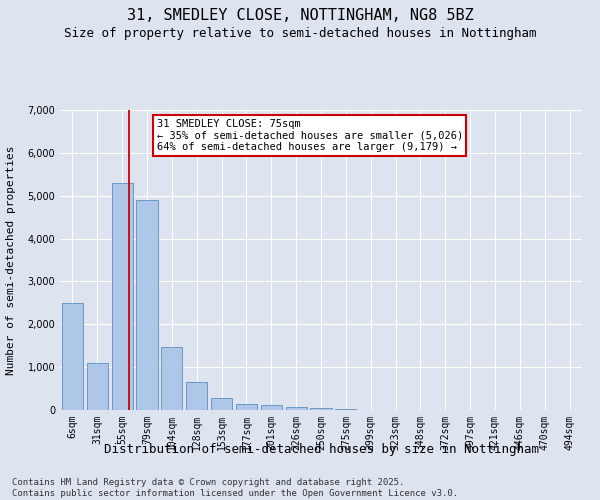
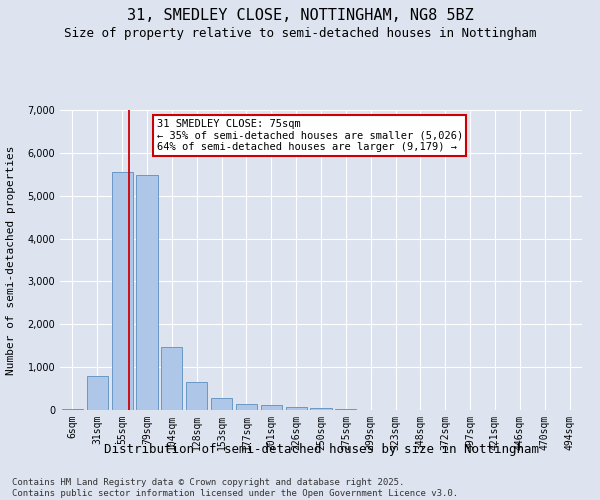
6sqm: 2,500 -> 20
31sqm: 1,100 -> 800
55sqm: 5,300 -> 5,550
79sqm: 4,900 -> 5,480
